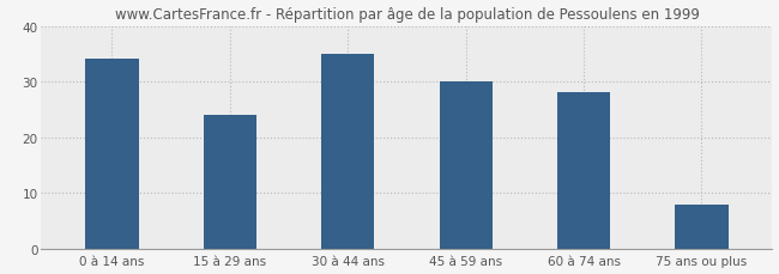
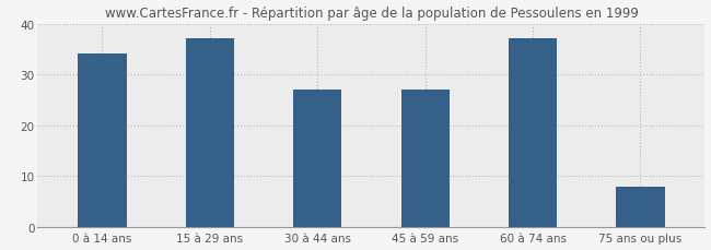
15 à 29 ans: 24 -> 37
30 à 44 ans: 35 -> 27
45 à 59 ans: 30 -> 27
60 à 74 ans: 28 -> 37
